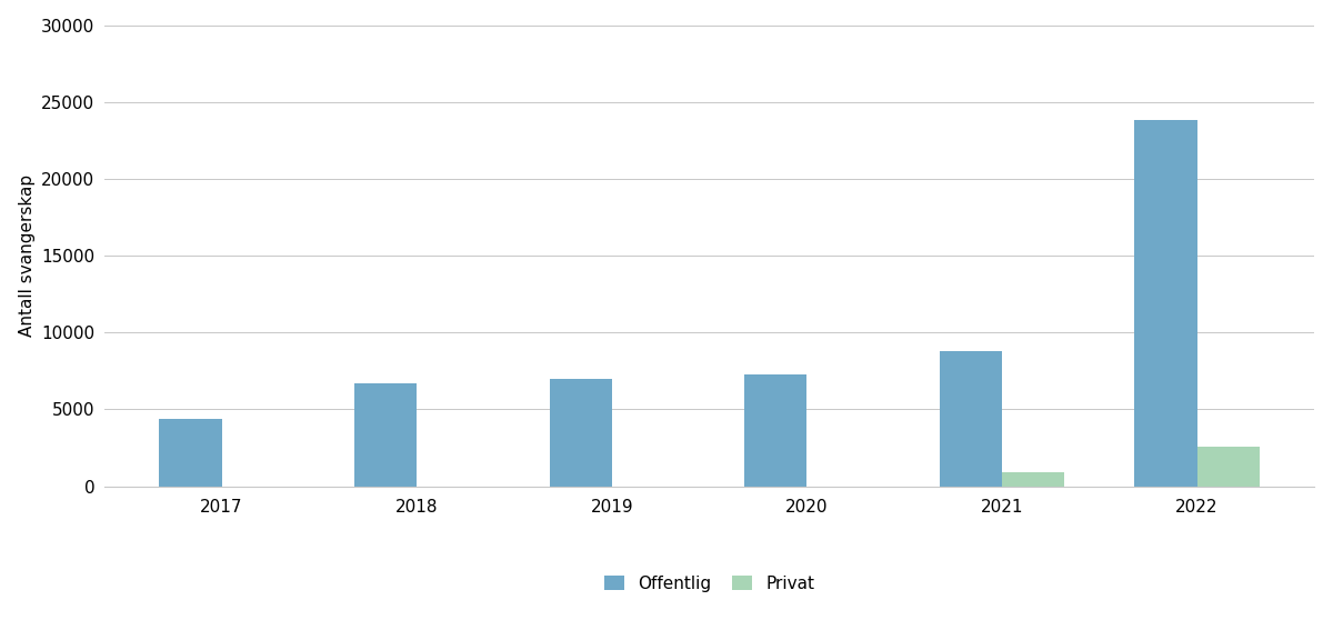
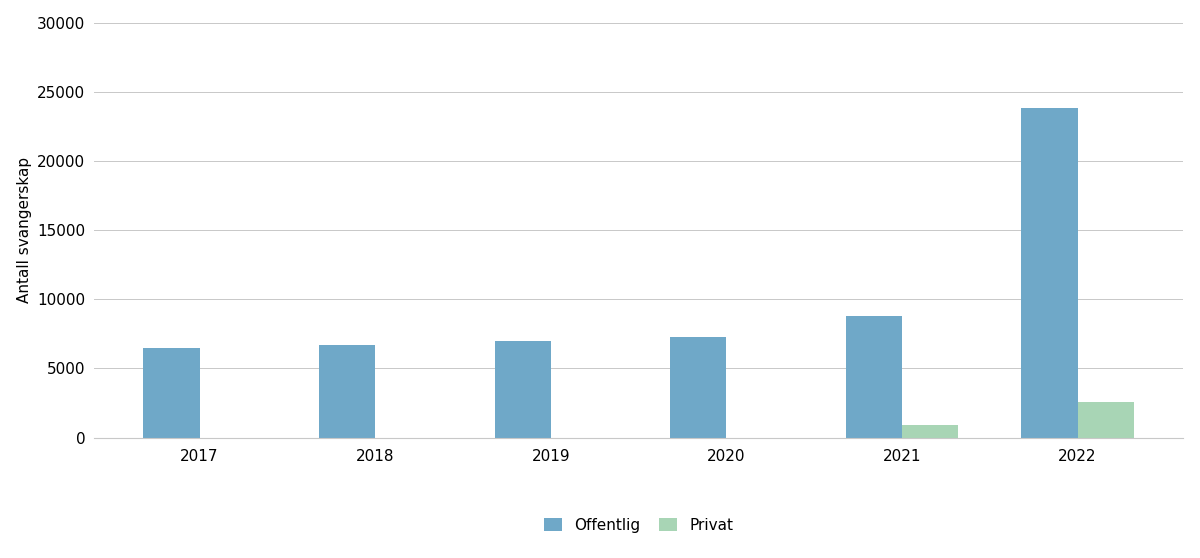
Offentlig/2017: 4400 -> 6500
